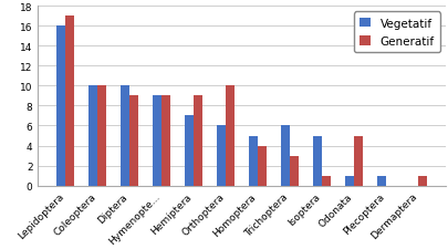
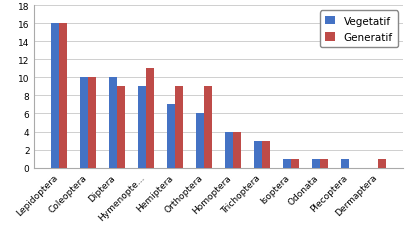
Generatif/Lepidoptera: 17 -> 16
Generatif/Hymenopte...: 9 -> 11
Generatif/Orthoptera: 10 -> 9
Vegetatif/Homoptera: 5 -> 4
Vegetatif/Trichoptera: 6 -> 3
Vegetatif/Isoptera: 5 -> 1
Generatif/Odonata: 5 -> 1
